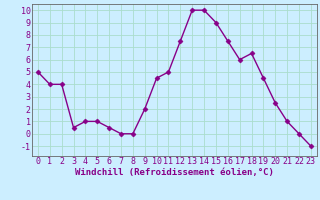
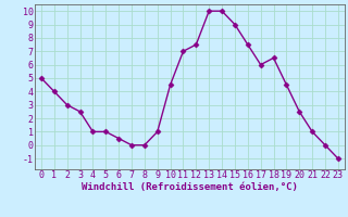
2: 4.0 -> 3.0
3: 0.5 -> 2.5
9: 2.0 -> 1.0
11: 5.0 -> 7.0
